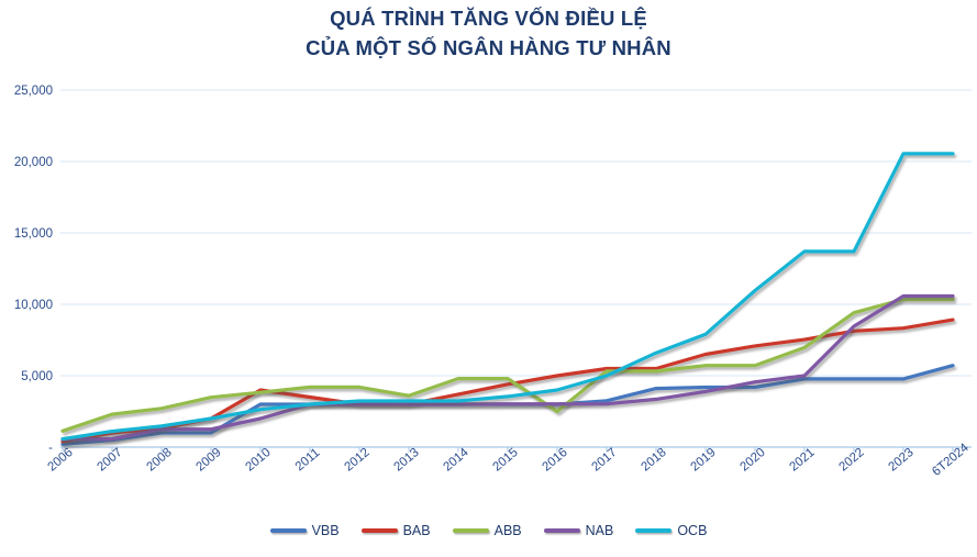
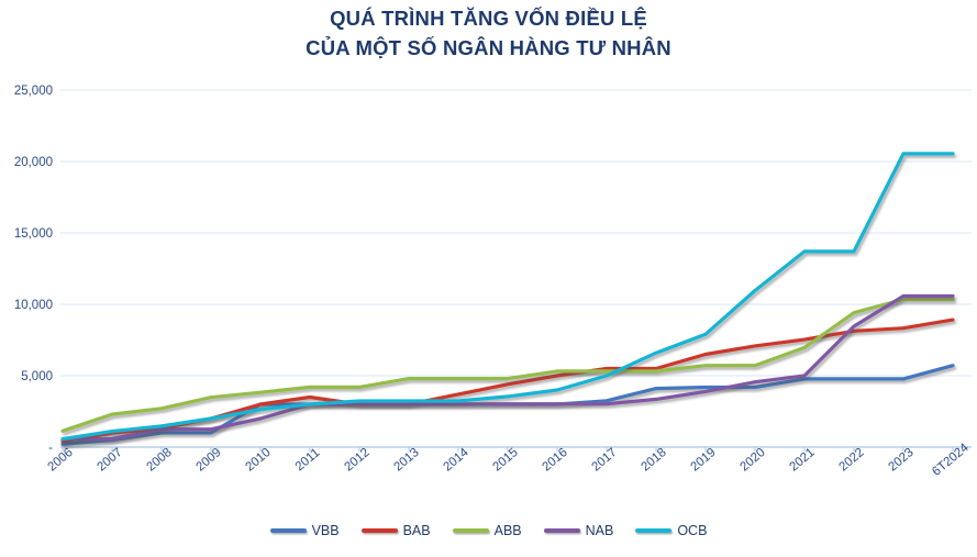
BAB/2010: 4000 -> 3000
ABB/2013: 3600 -> 4800
ABB/2016: 2500 -> 5300
